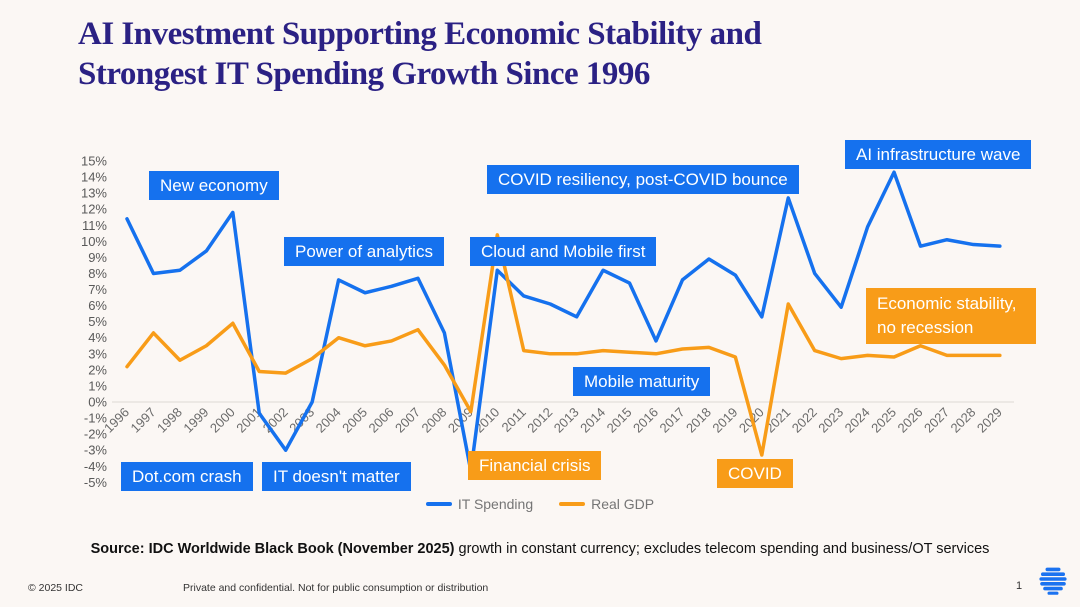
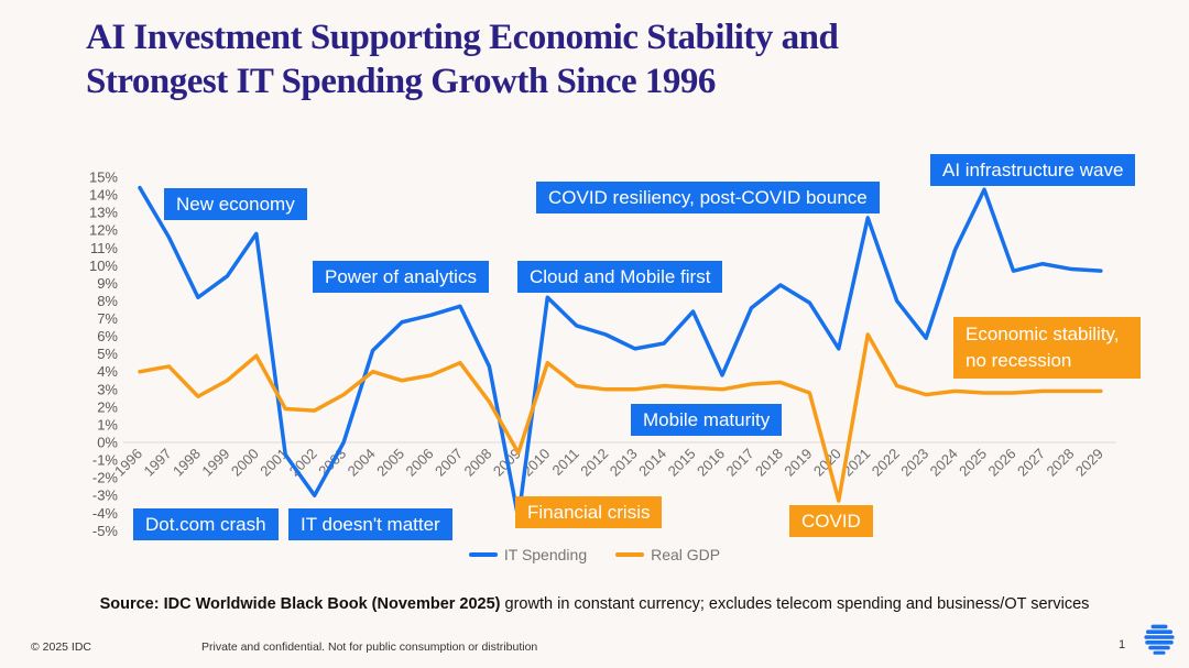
IT Spending/1996: 11.4% -> 14.4%
Real GDP/1996: 2.2% -> 4.0%
IT Spending/1997: 8.0% -> 11.6%
IT Spending/2004: 7.6% -> 5.2%
Real GDP/2010: 10.4% -> 4.5%
IT Spending/2014: 8.2% -> 5.6%
Real GDP/2026: 3.5% -> 2.8%
